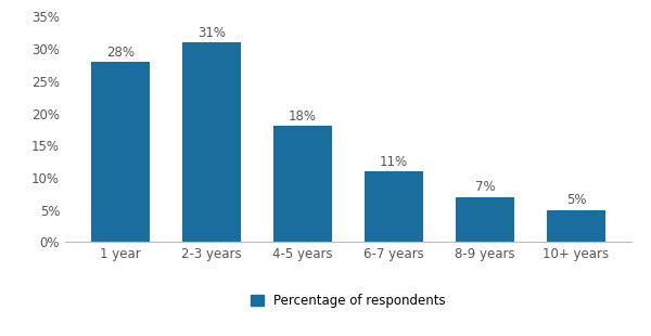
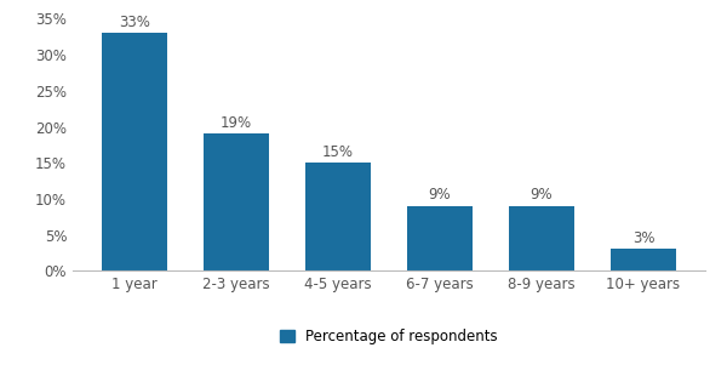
1 year: 28% -> 33%
2-3 years: 31% -> 19%
4-5 years: 18% -> 15%
6-7 years: 11% -> 9%
8-9 years: 7% -> 9%
10+ years: 5% -> 3%
